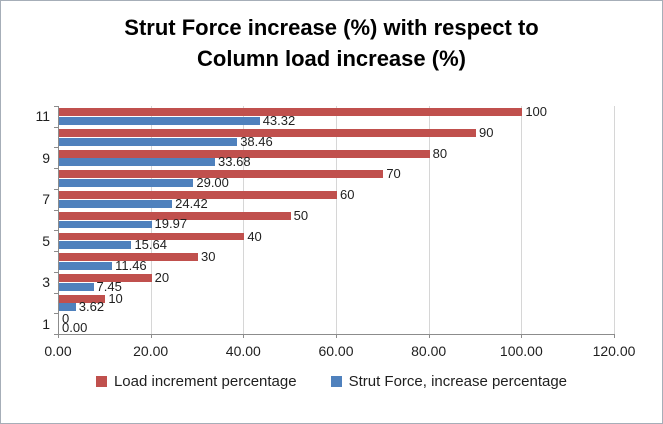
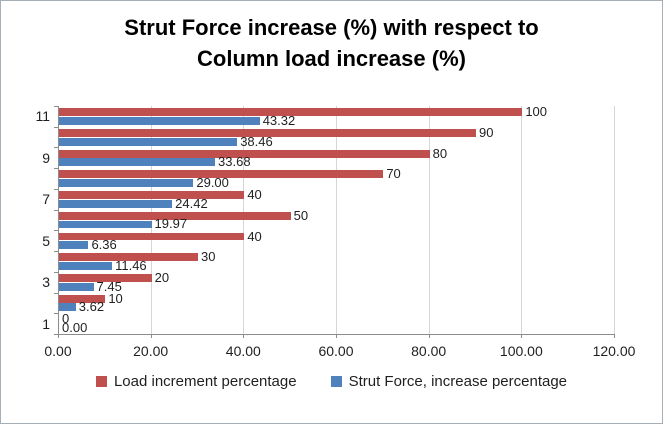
Strut Force, increase percentage/5: 15.64 -> 6.36
Load increment percentage/7: 60 -> 40
